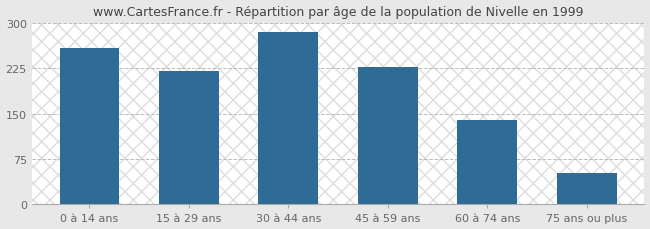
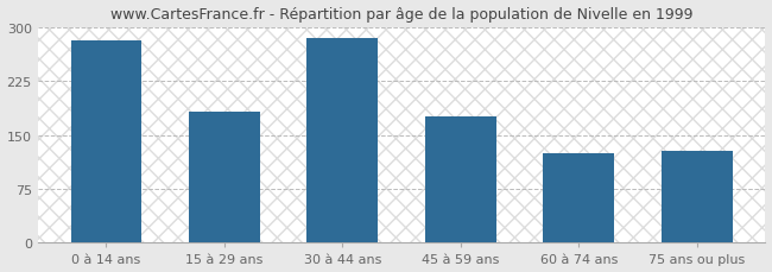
0 à 14 ans: 258 -> 282
15 à 29 ans: 220 -> 182
45 à 59 ans: 227 -> 176
60 à 74 ans: 140 -> 124
75 ans ou plus: 52 -> 128
